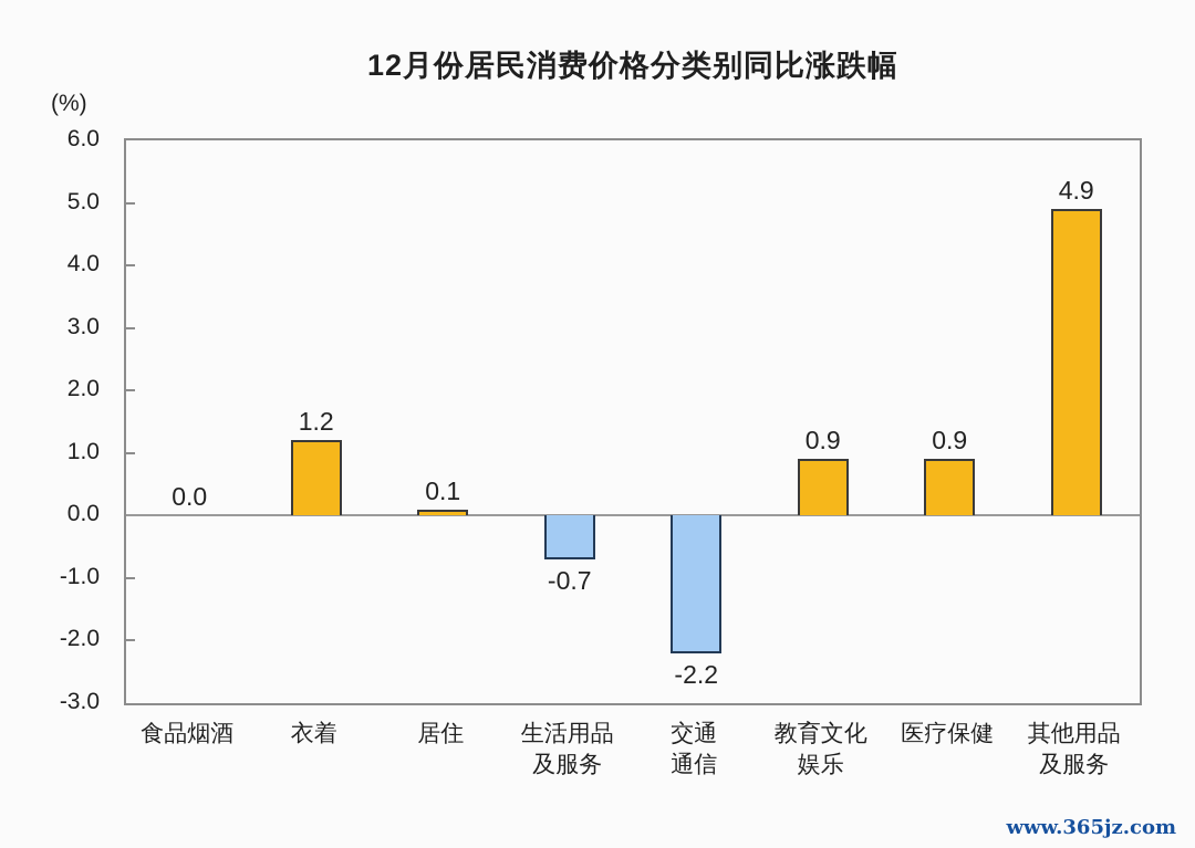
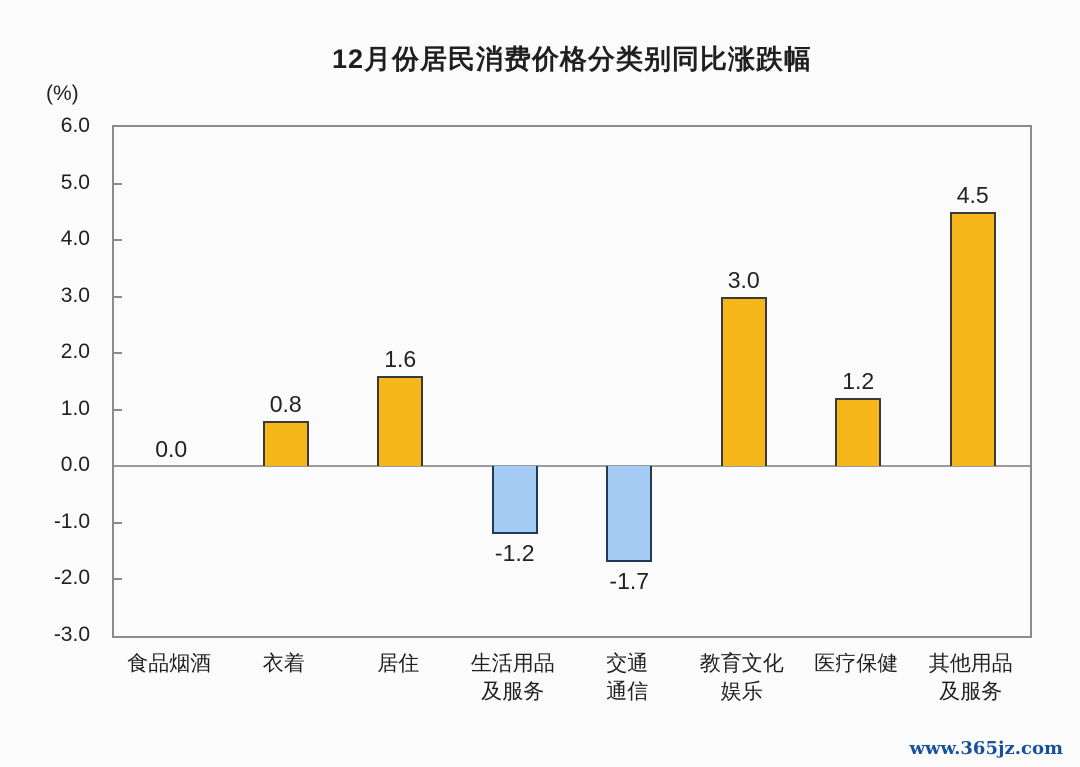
衣着: 1.2 -> 0.8
居住: 0.1 -> 1.6
生活用品及服务: -0.7 -> -1.2
交通通信: -2.2 -> -1.7
教育文化娱乐: 0.9 -> 3.0
医疗保健: 0.9 -> 1.2
其他用品及服务: 4.9 -> 4.5
